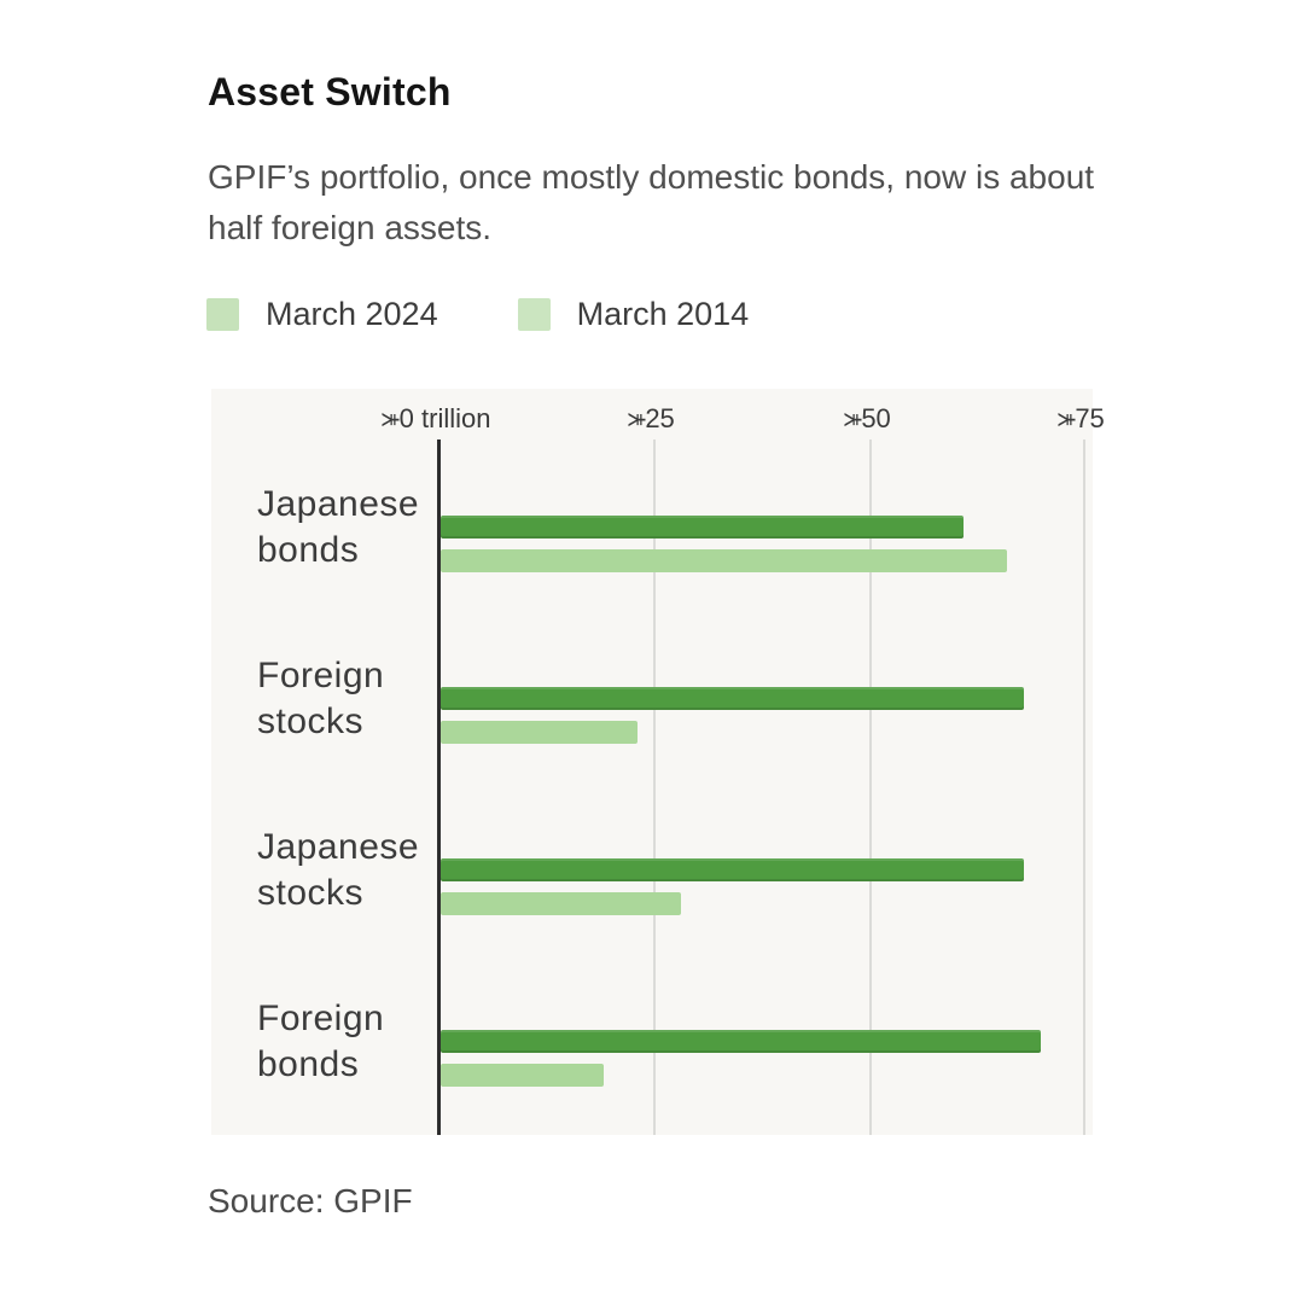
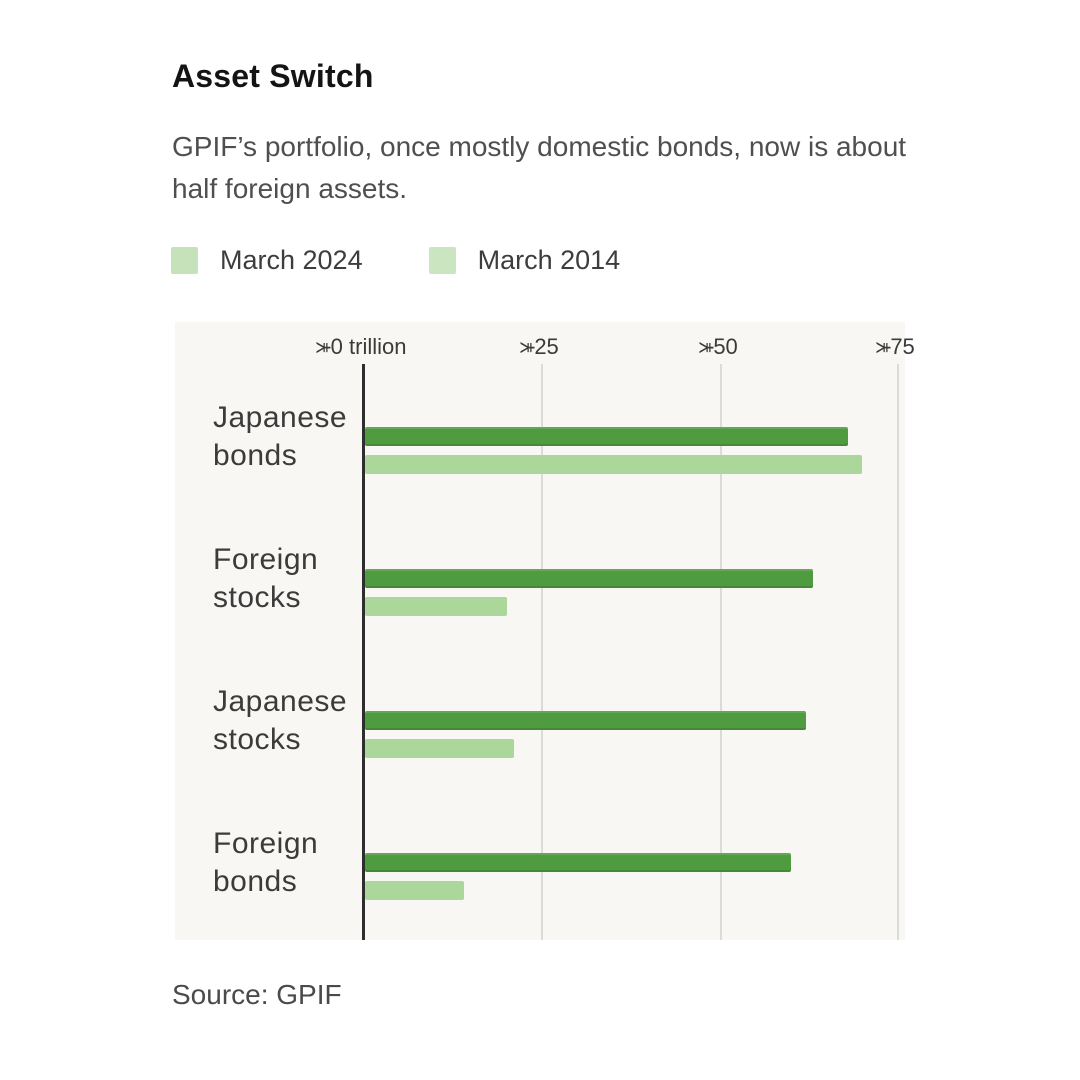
March 2024/Japanese bonds: 61 -> 68
March 2014/Japanese bonds: 66 -> 70
March 2024/Foreign stocks: 68 -> 63
March 2014/Foreign stocks: 23 -> 20
March 2024/Japanese stocks: 68 -> 62
March 2014/Japanese stocks: 28 -> 21
March 2024/Foreign bonds: 70 -> 60
March 2014/Foreign bonds: 19 -> 14
